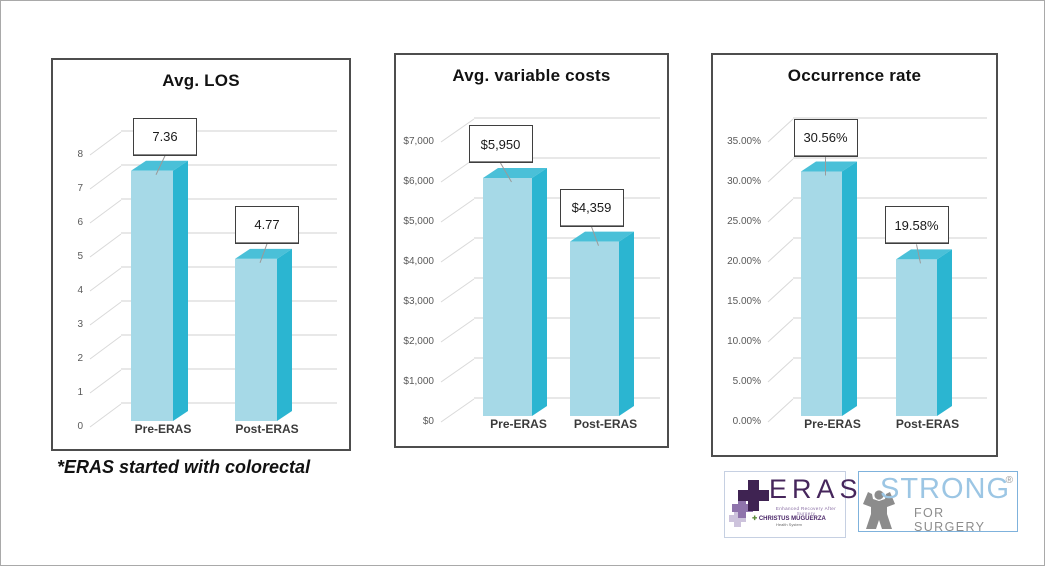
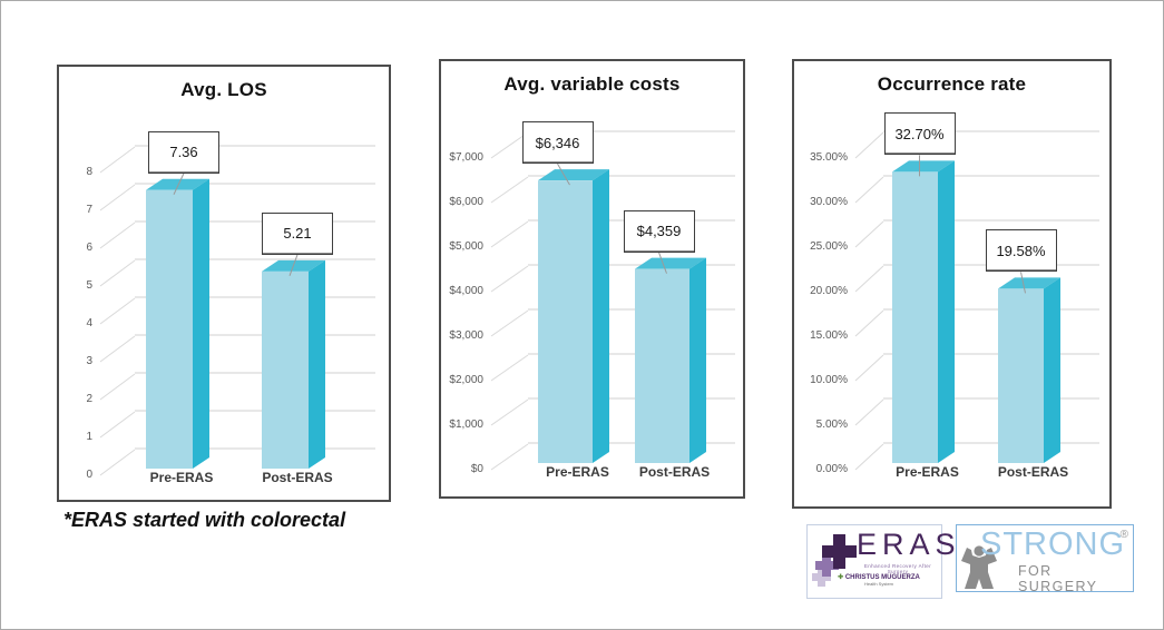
Avg. LOS/Post-ERAS: 4.77 -> 5.21
Avg. variable costs/Pre-ERAS: $5,950 -> $6,346
Occurrence rate/Pre-ERAS: 30.56% -> 32.70%
